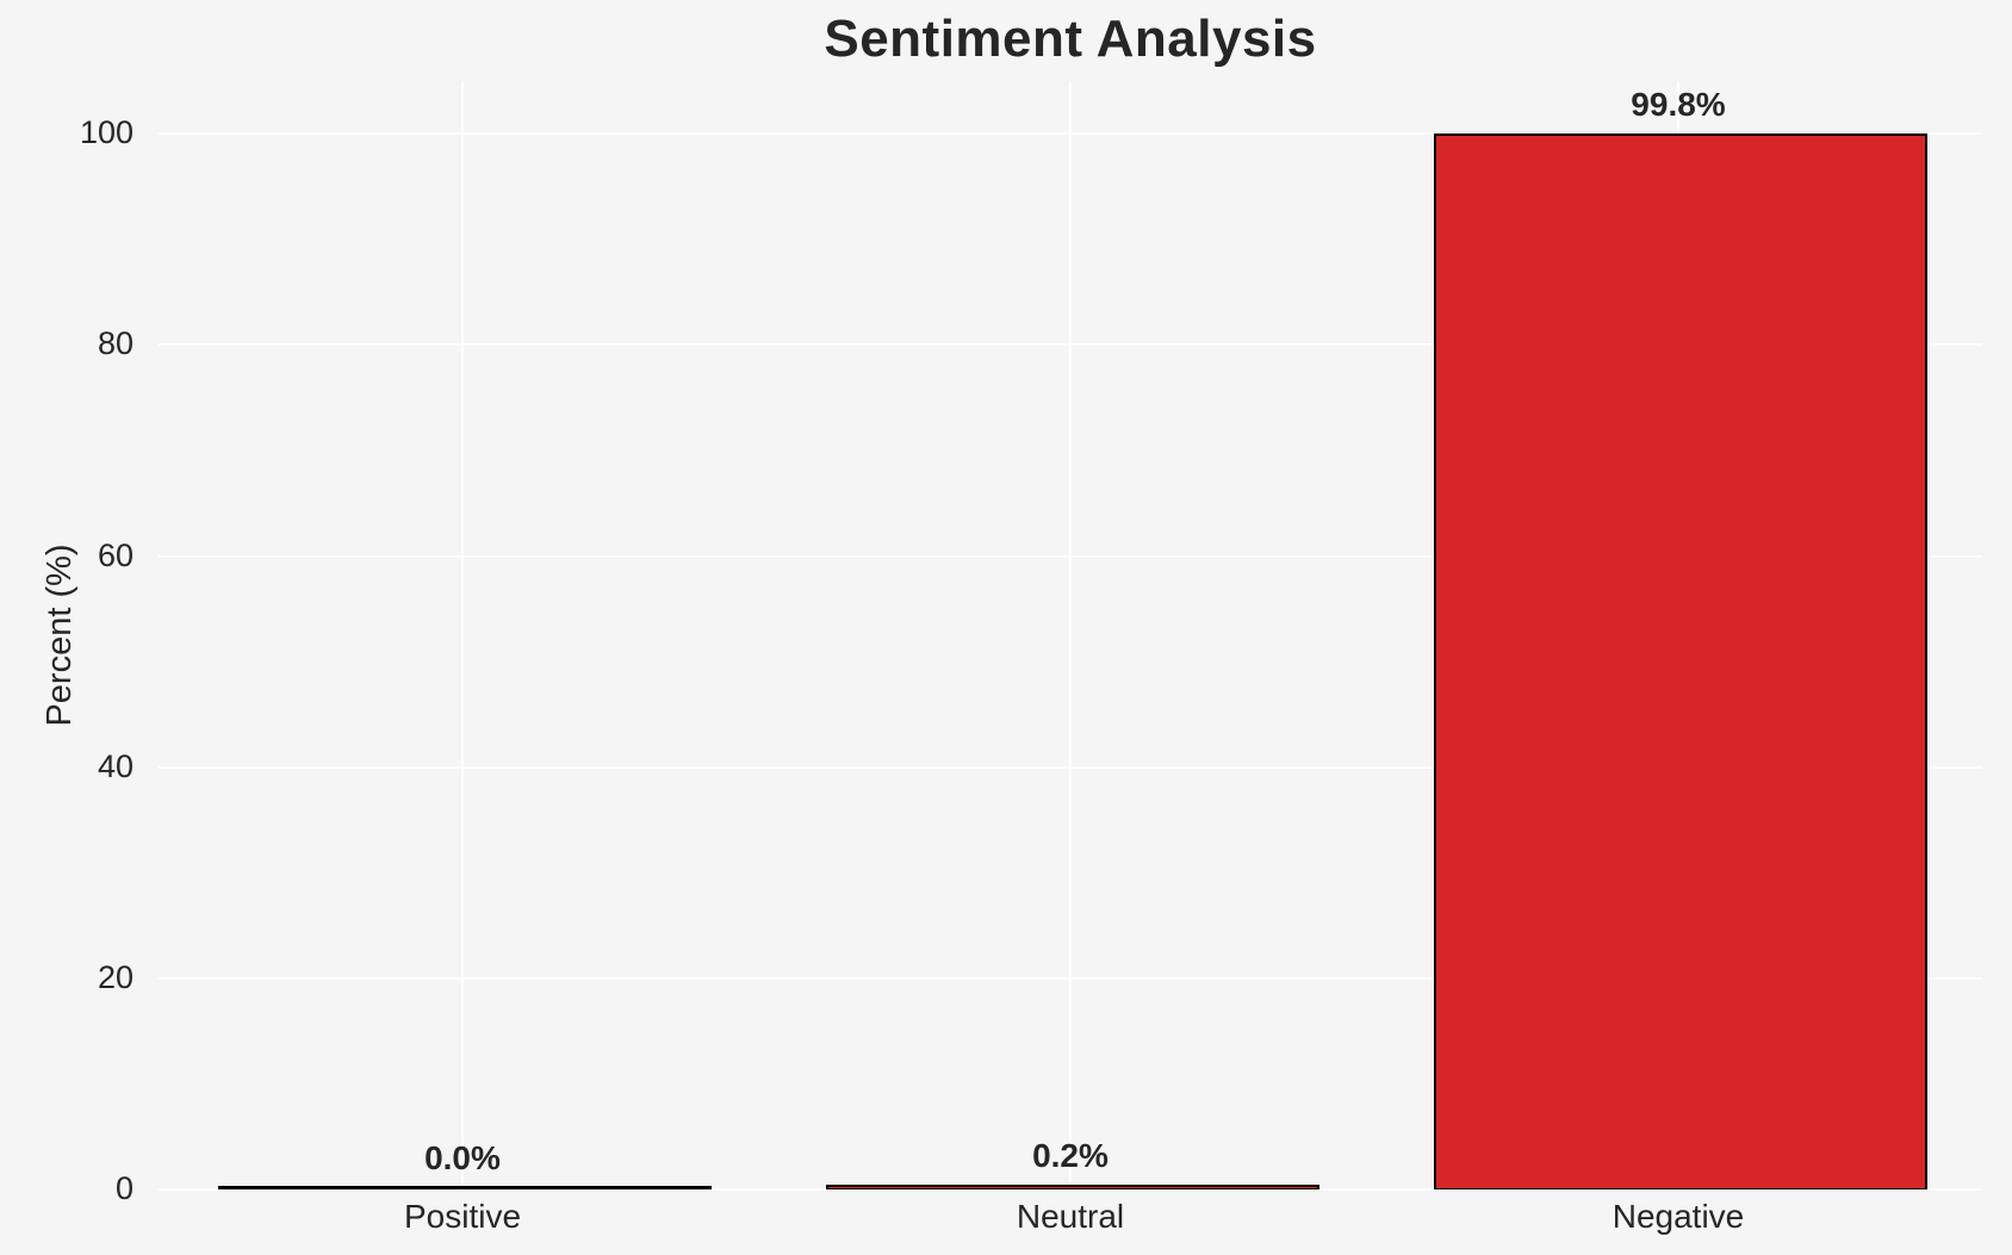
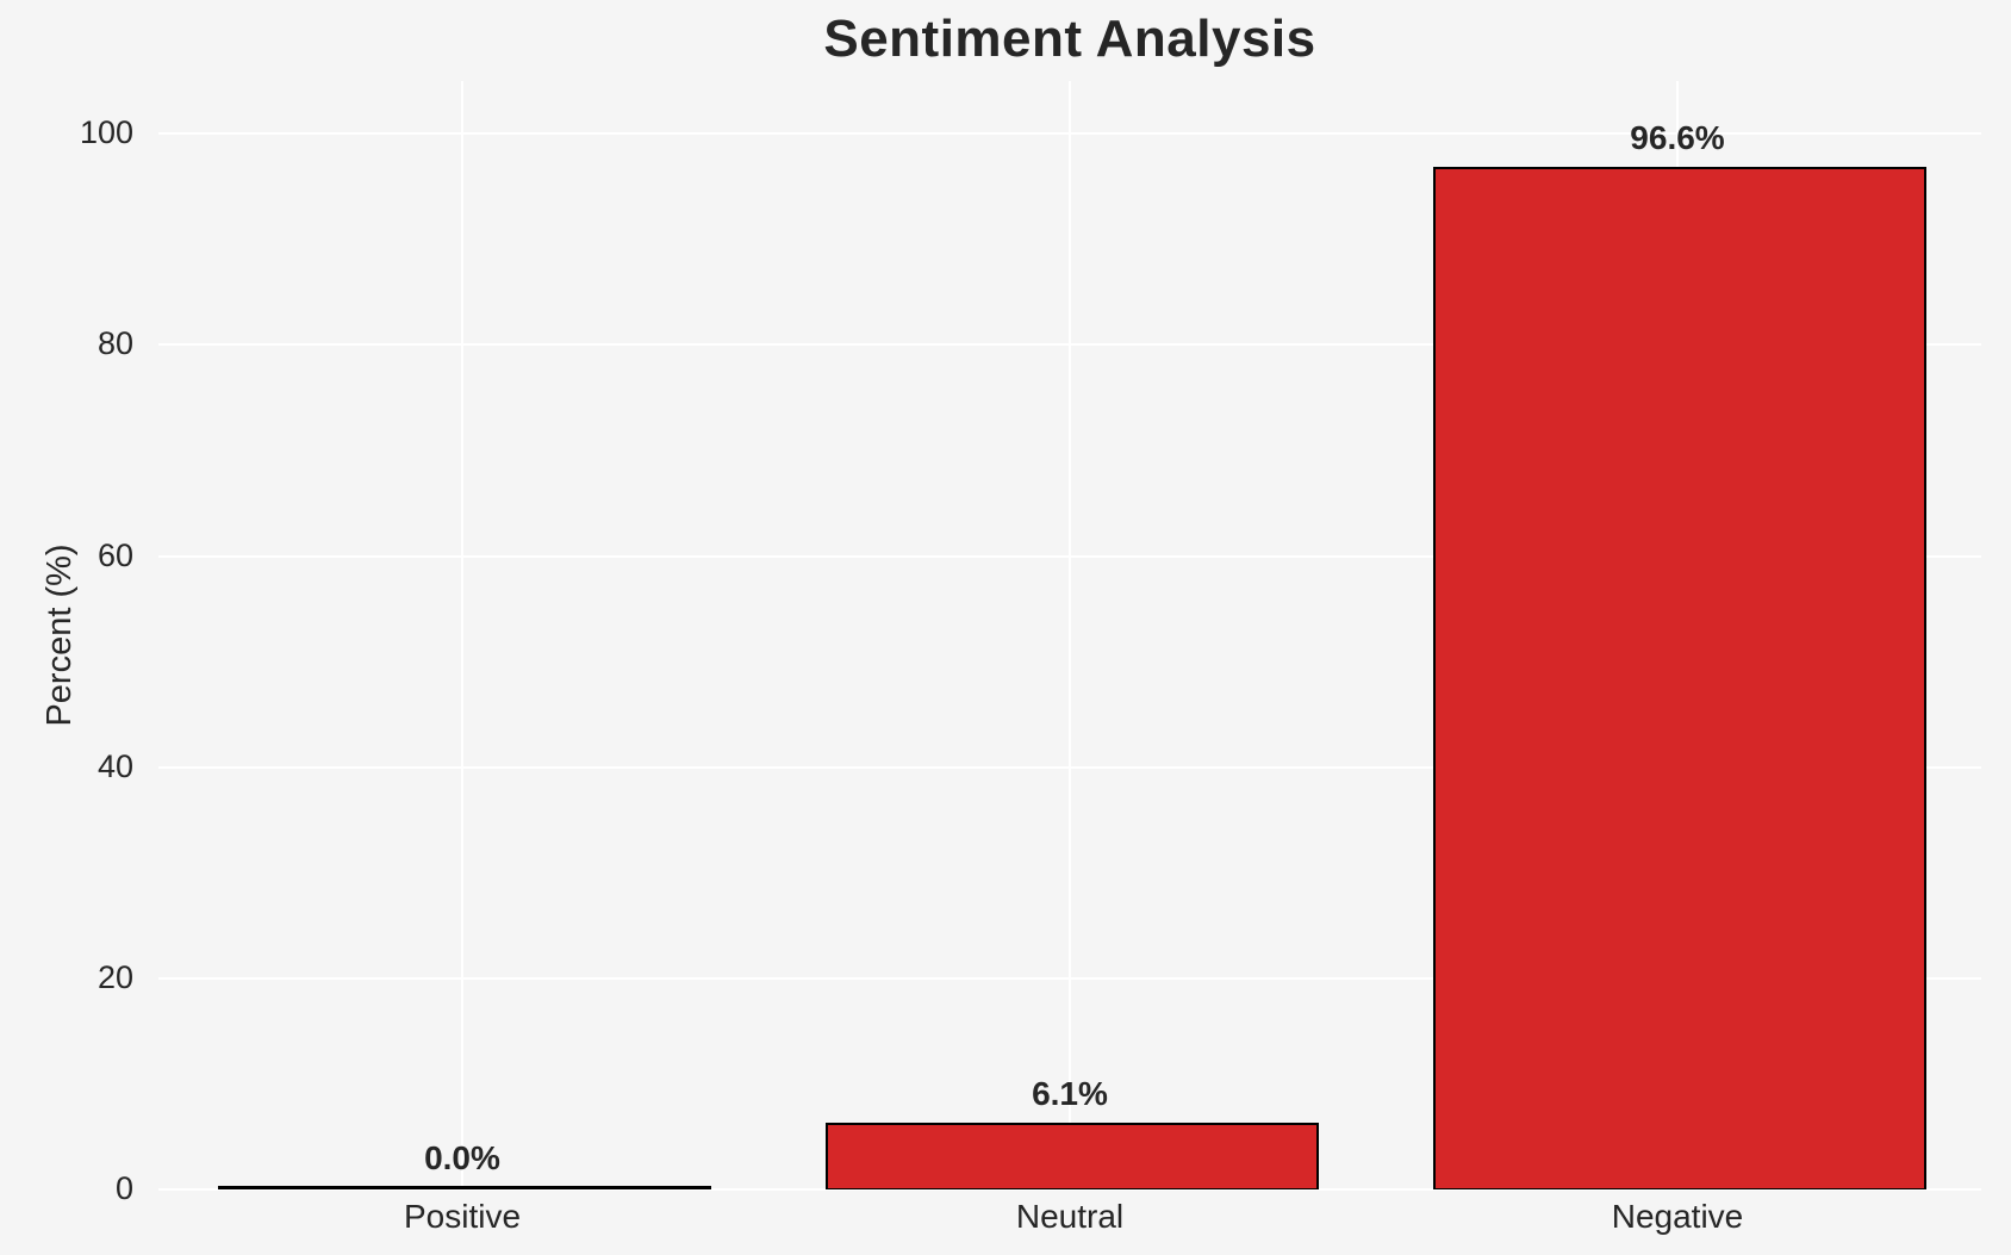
Neutral: 0.2% -> 6.1%
Negative: 99.8% -> 96.6%
